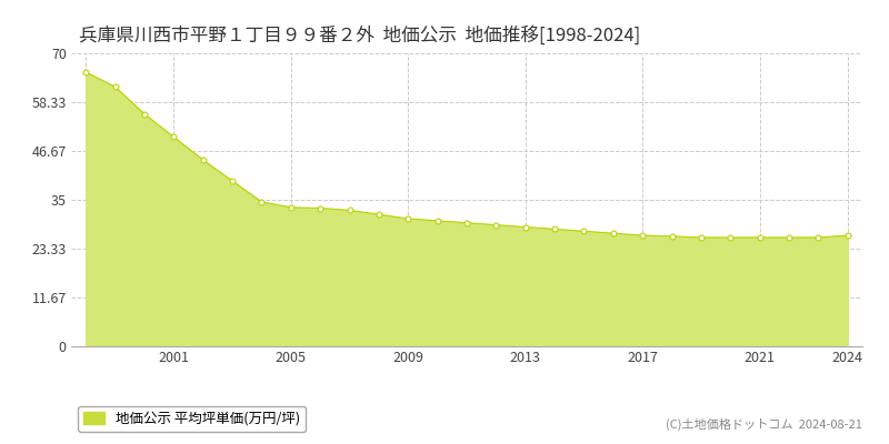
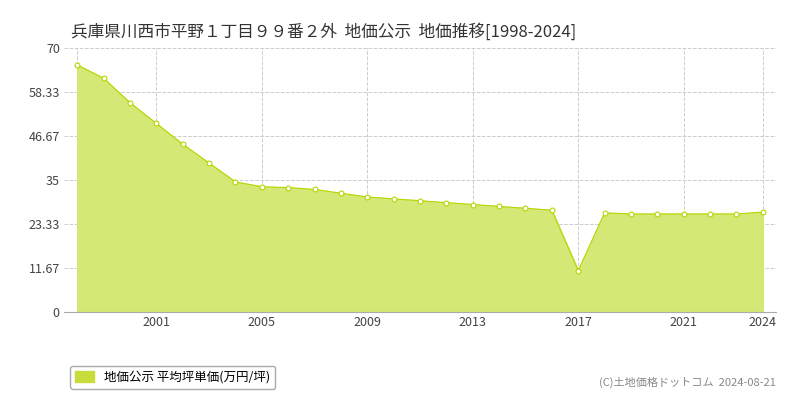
2017: 26.5 -> 11.0
